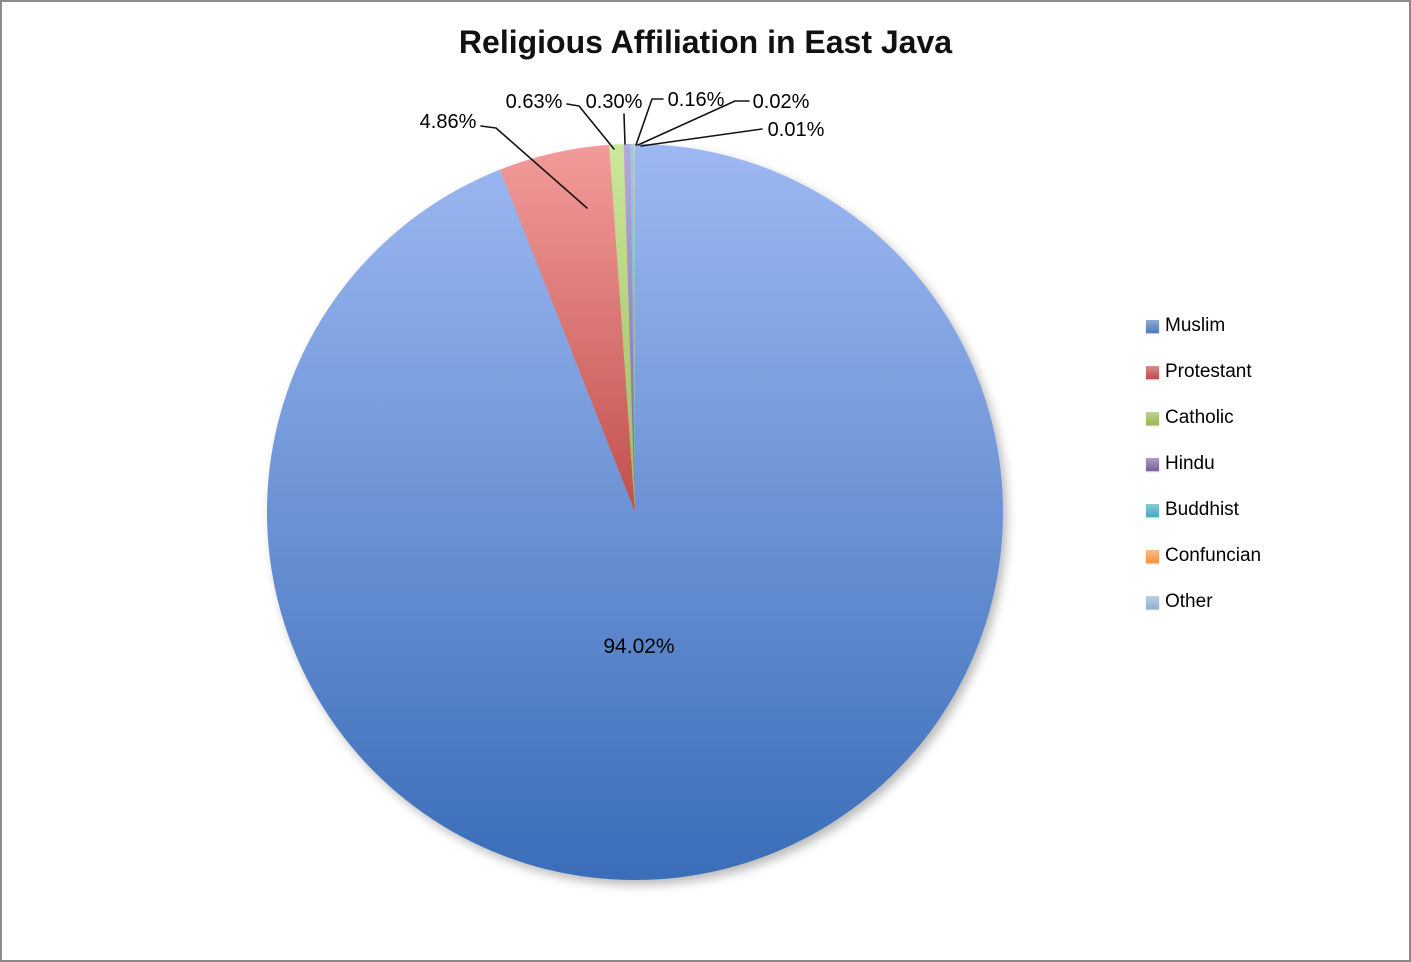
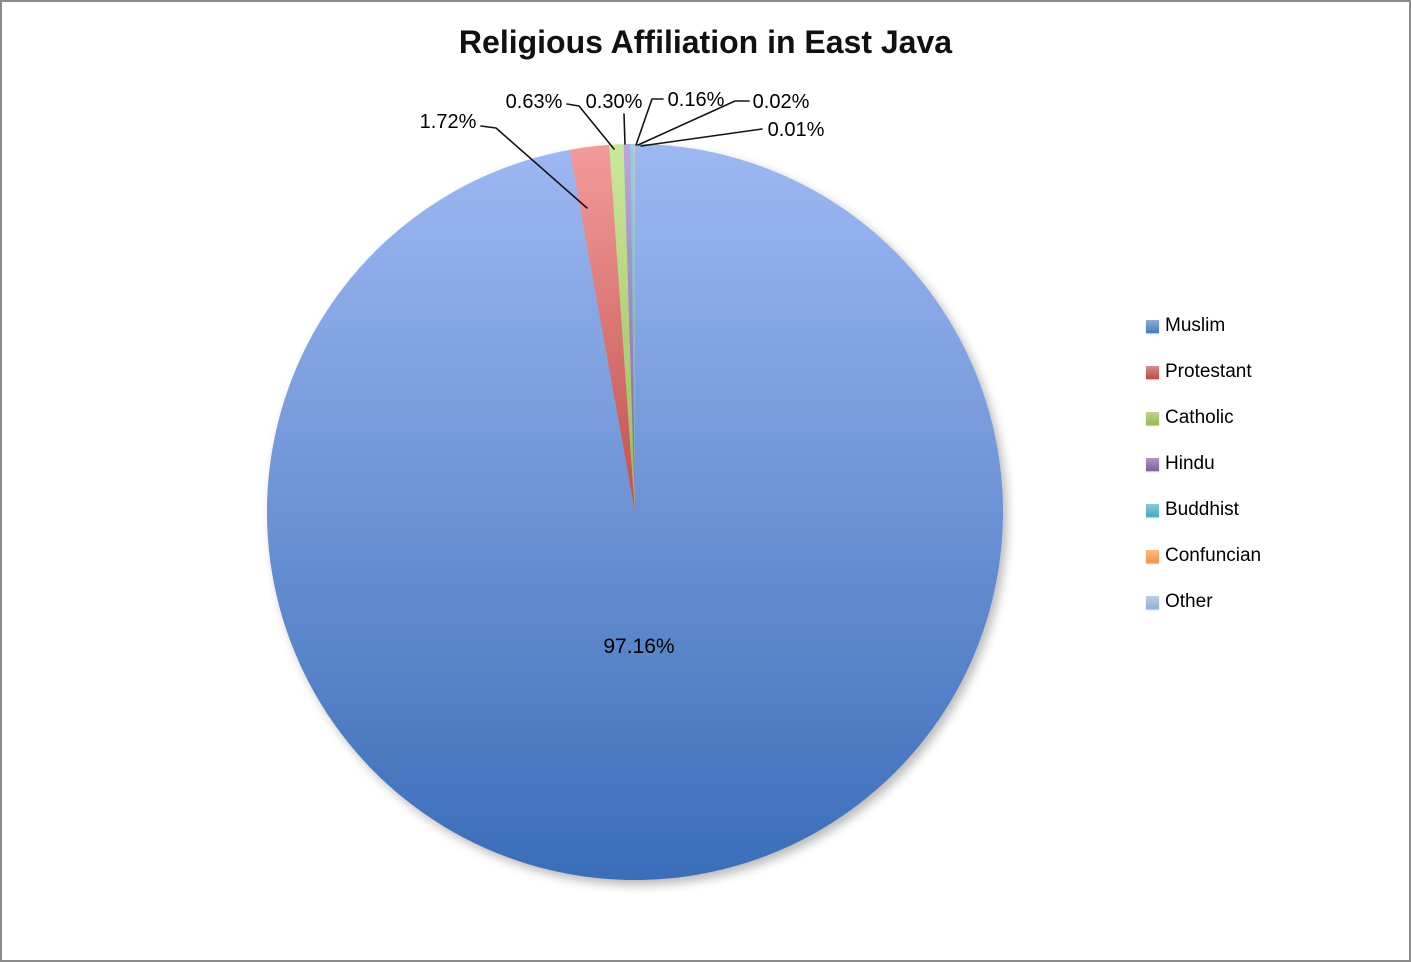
Muslim: 94.02% -> 97.16%
Protestant: 4.86% -> 1.72%
